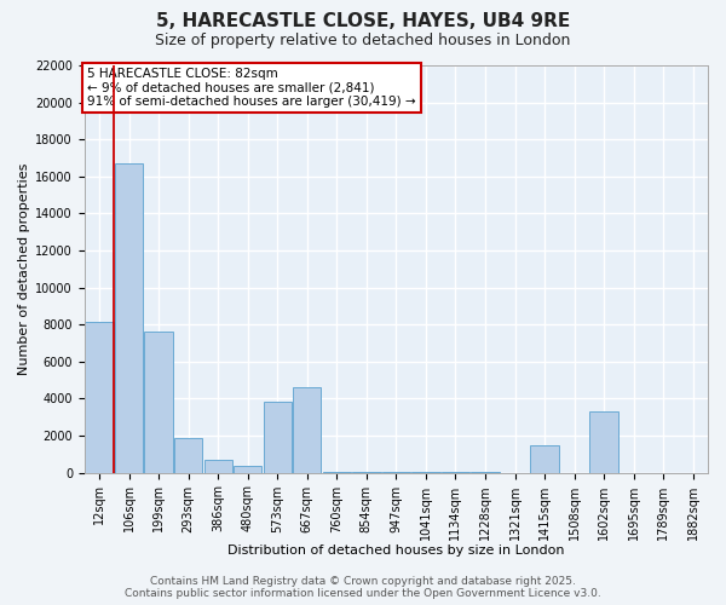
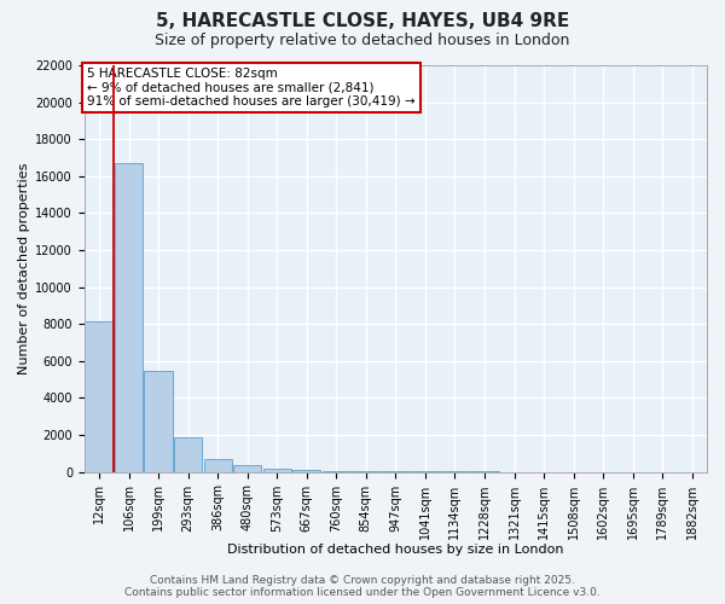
199sqm: 7600 -> 5400
573sqm: 3800 -> 200
667sqm: 4600 -> 100
1415sqm: 1500 -> 0
1602sqm: 3300 -> 0
